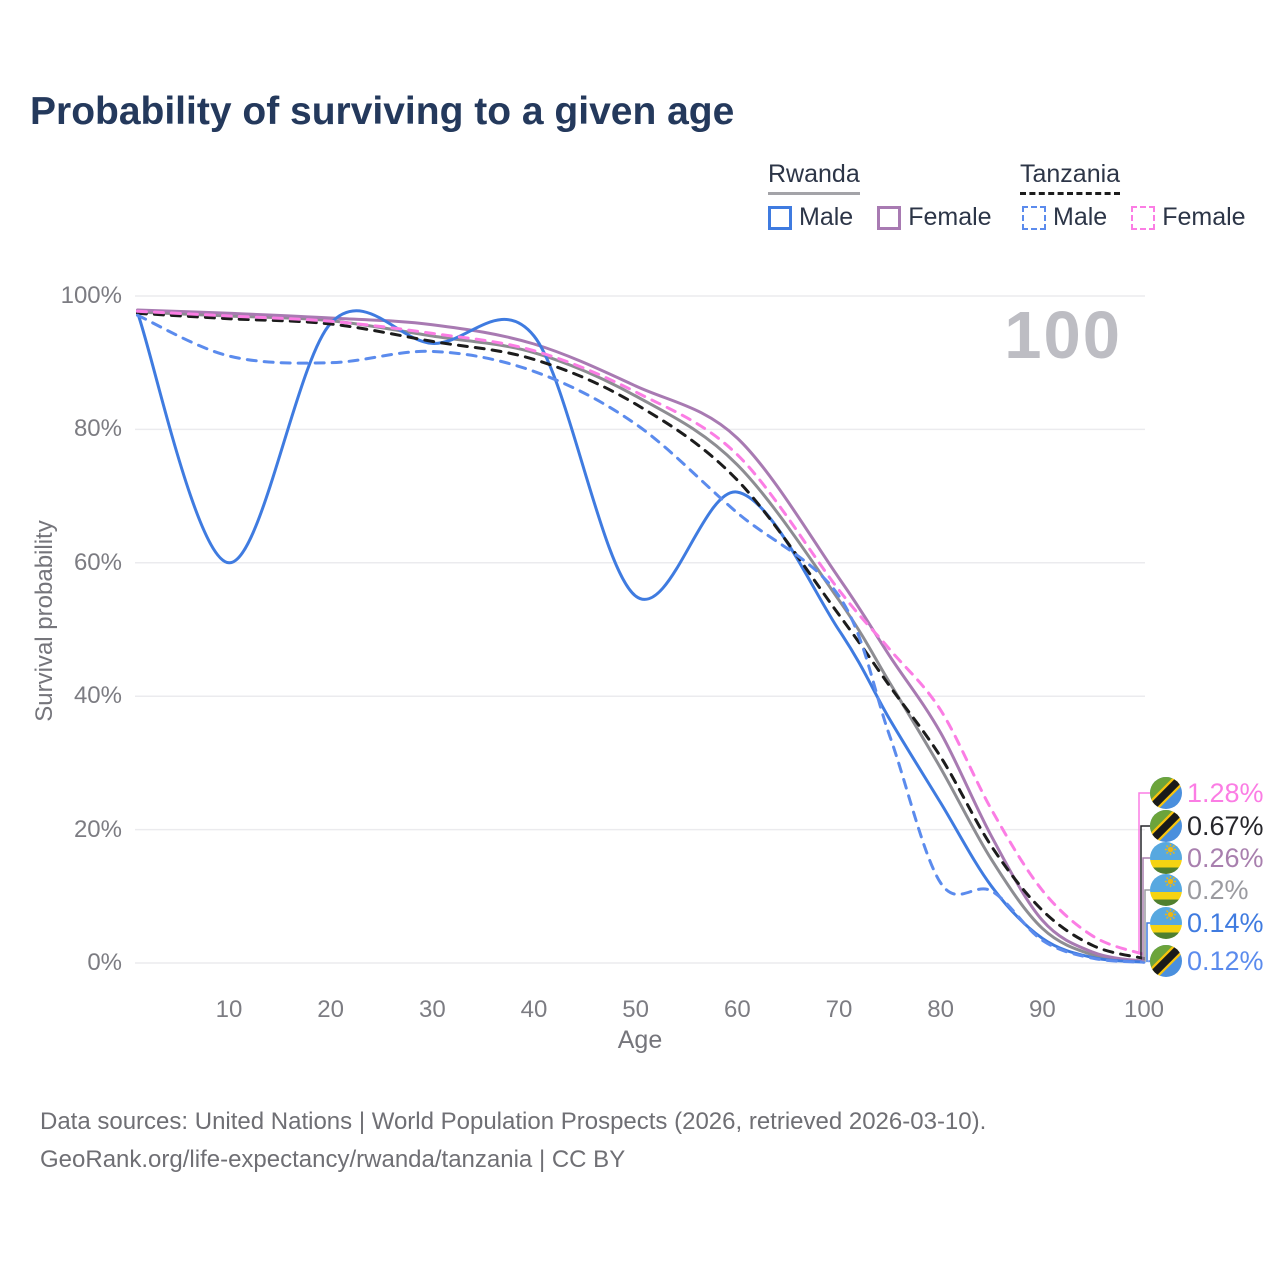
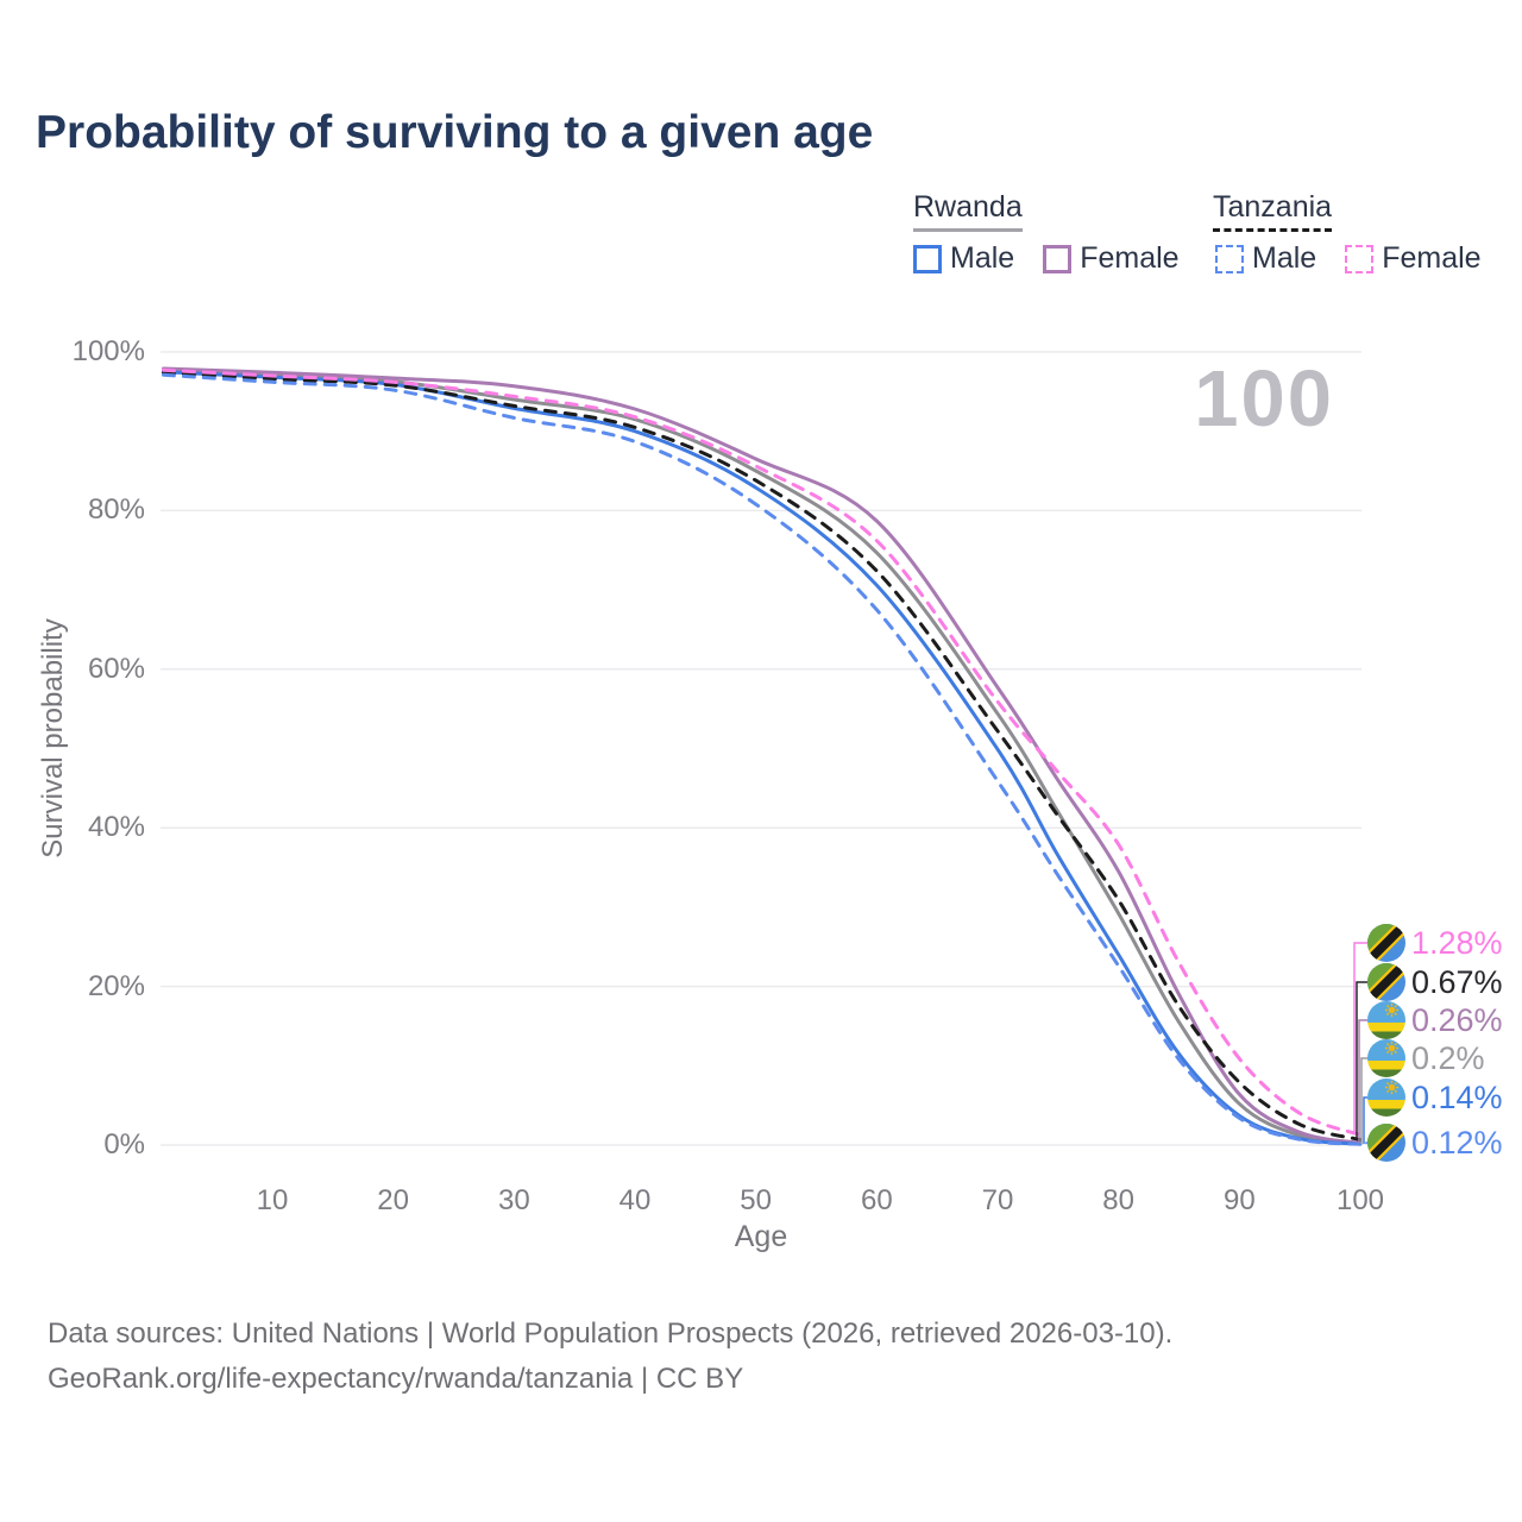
Rwanda Male/10: 60% -> 97%
Tanzania Male/10: 91% -> 96%
Tanzania Male/20: 90% -> 95%
Rwanda Male/40: 94% -> 90%
Rwanda Male/50: 55% -> 83%
Tanzania Male/70: 55% -> 46%
Tanzania Male/80: 12% -> 23%
